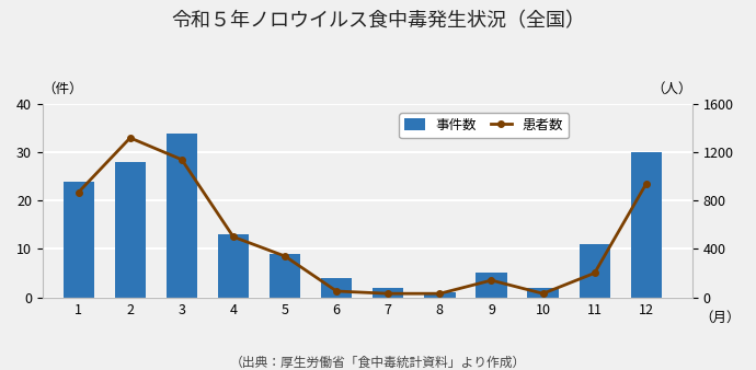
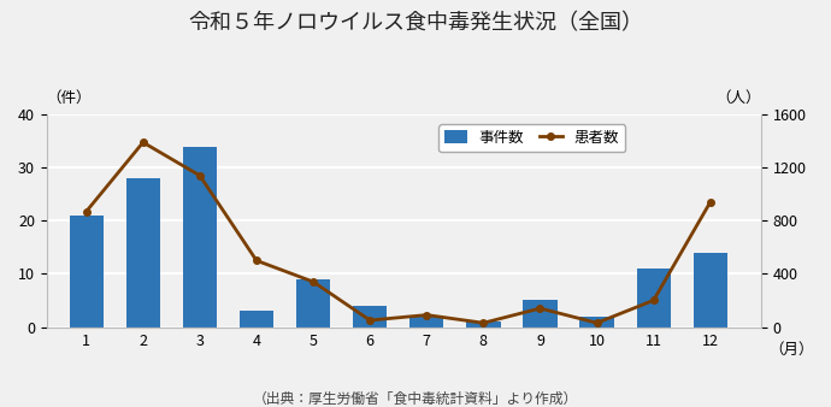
事件数/1: 24 -> 21
患者数/2: 1320 -> 1390
事件数/4: 13 -> 3
患者数/7: 30 -> 90
事件数/12: 30 -> 14
